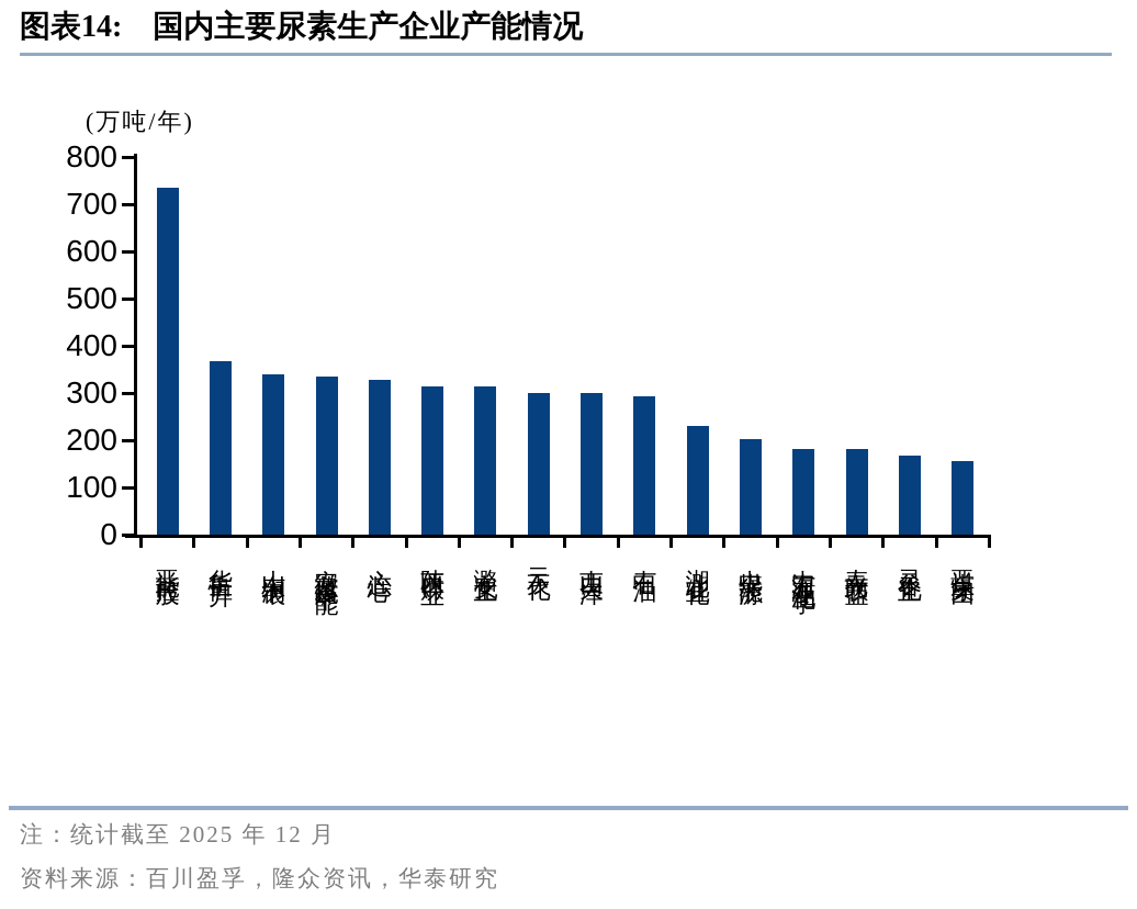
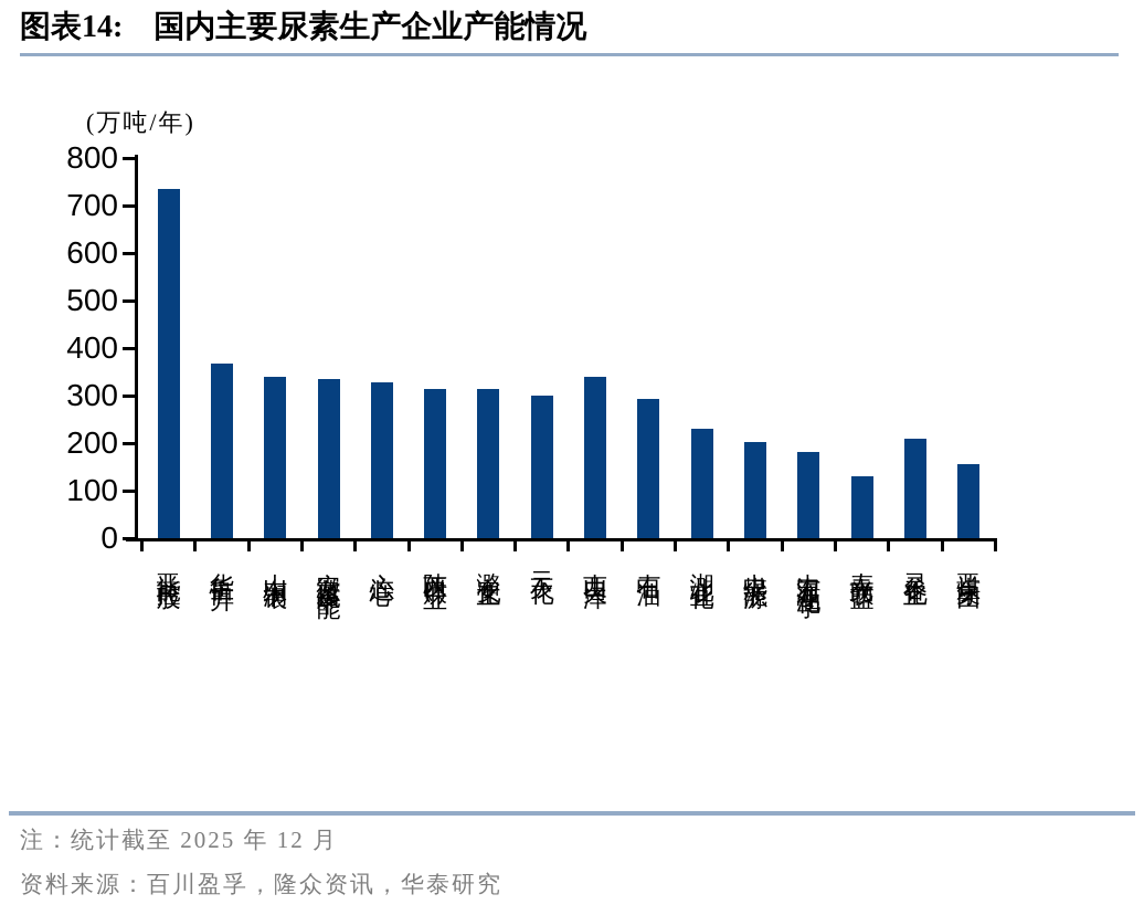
山西天泽: 300 -> 340
寿光联盟: 180 -> 130
灵谷化工: 170 -> 210
